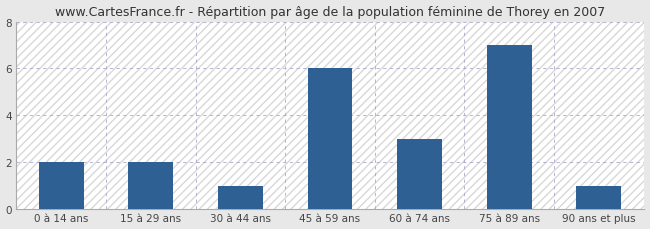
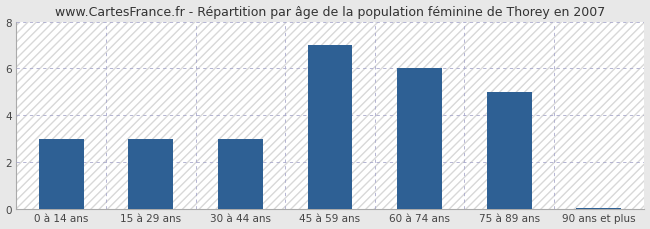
0 à 14 ans: 2.00 -> 3.00
15 à 29 ans: 2.00 -> 3.00
30 à 44 ans: 1.00 -> 3.00
45 à 59 ans: 6.00 -> 7.00
60 à 74 ans: 3.00 -> 6.00
75 à 89 ans: 7.00 -> 5.00
90 ans et plus: 1.00 -> 0.07
